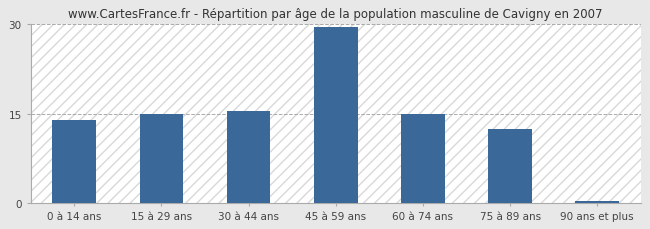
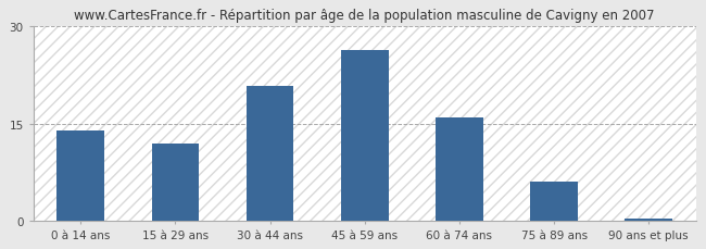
15 à 29 ans: 15.0 -> 12.0
30 à 44 ans: 15.5 -> 20.8
45 à 59 ans: 29.5 -> 26.4
60 à 74 ans: 15.0 -> 16.0
75 à 89 ans: 12.5 -> 6.0
